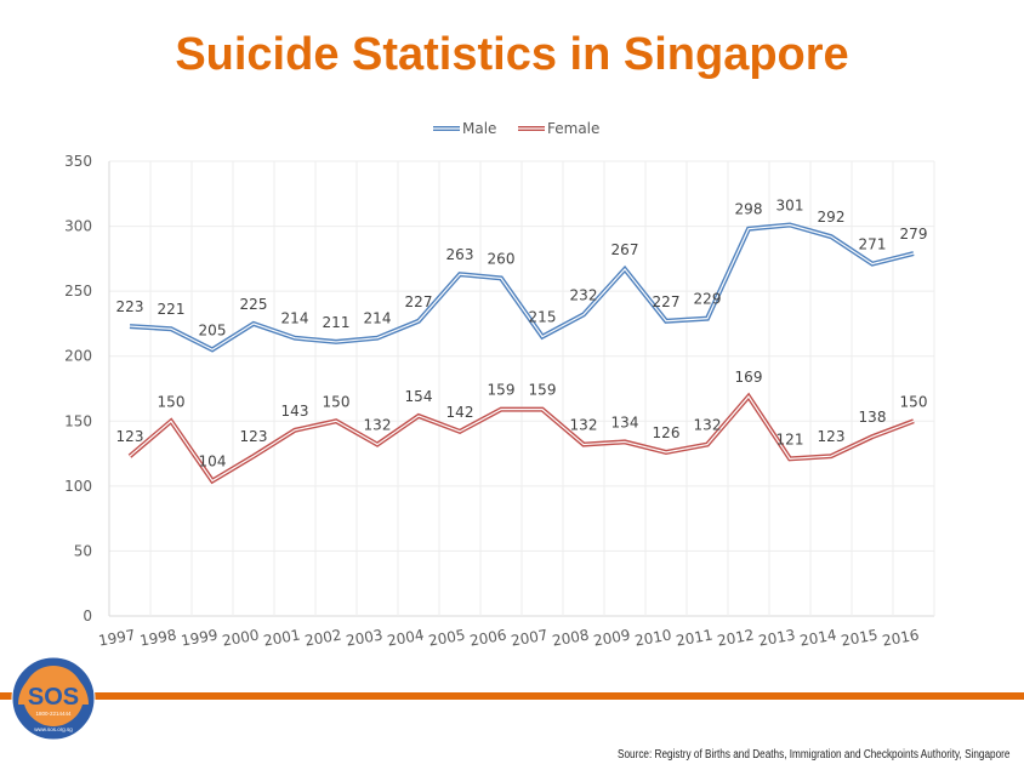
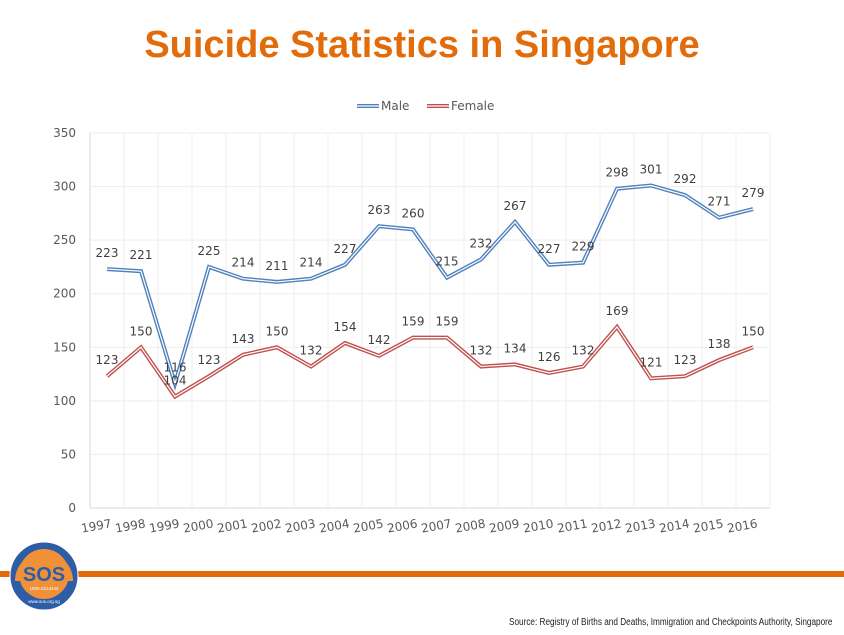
Male/1999: 205 -> 116
